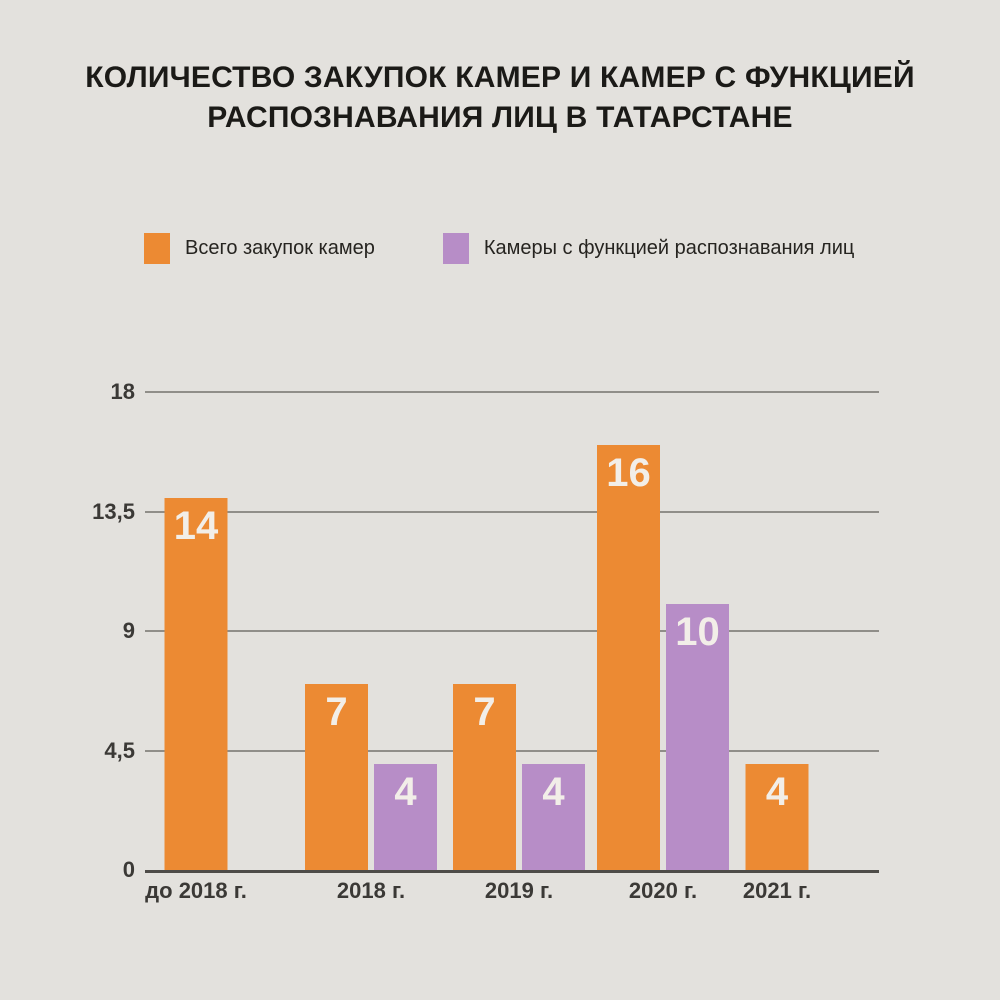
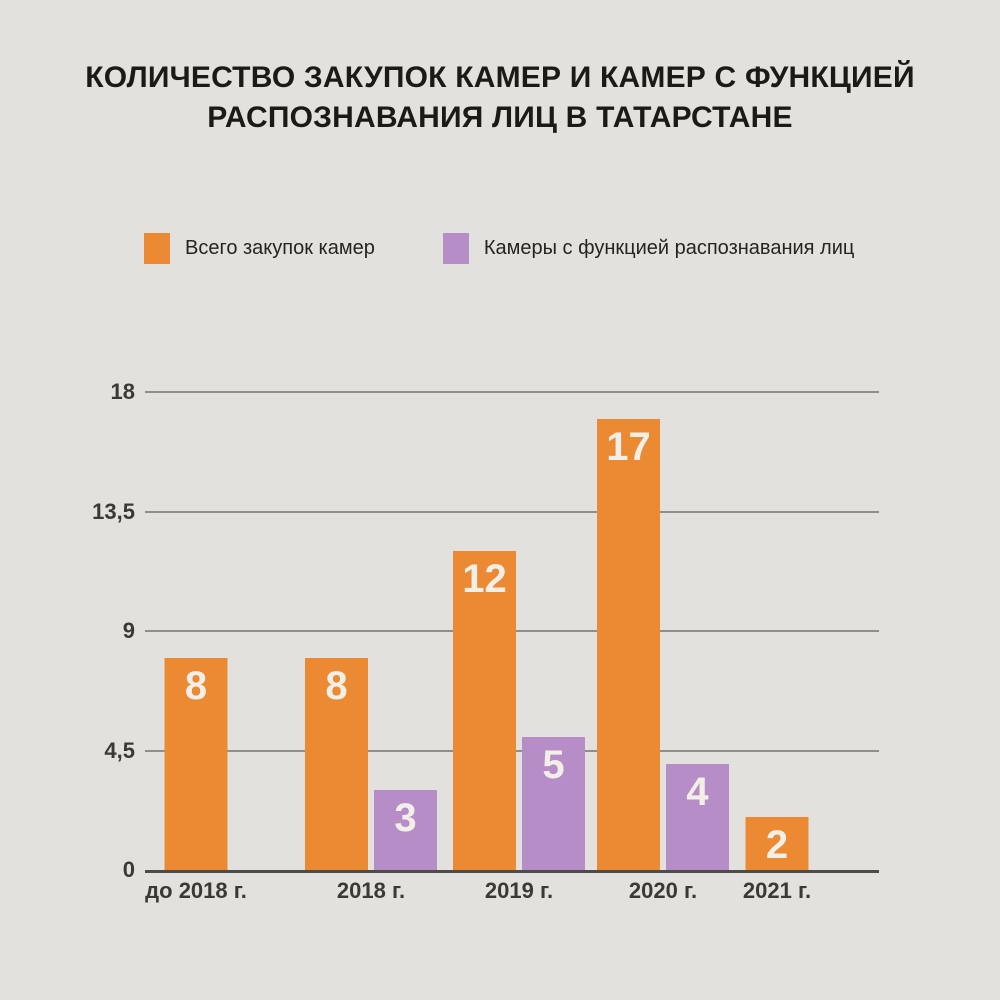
Всего закупок камер/до 2018 г.: 14 -> 8
Всего закупок камер/2018 г.: 7 -> 8
Камеры с функцией распознавания лиц/2018 г.: 4 -> 3
Всего закупок камер/2019 г.: 7 -> 12
Камеры с функцией распознавания лиц/2019 г.: 4 -> 5
Всего закупок камер/2020 г.: 16 -> 17
Камеры с функцией распознавания лиц/2020 г.: 10 -> 4
Всего закупок камер/2021 г.: 4 -> 2
